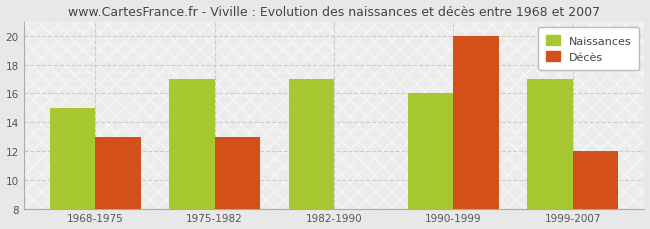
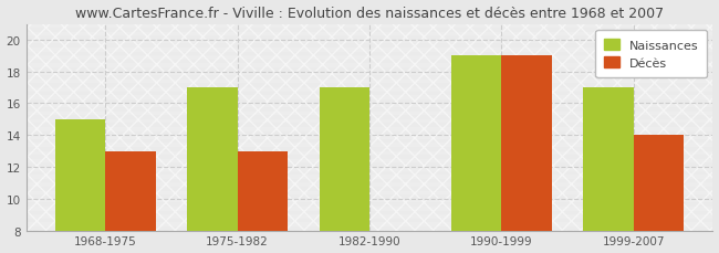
Naissances/1990-1999: 16 -> 19
Décès/1990-1999: 20 -> 19
Décès/1999-2007: 12 -> 14
